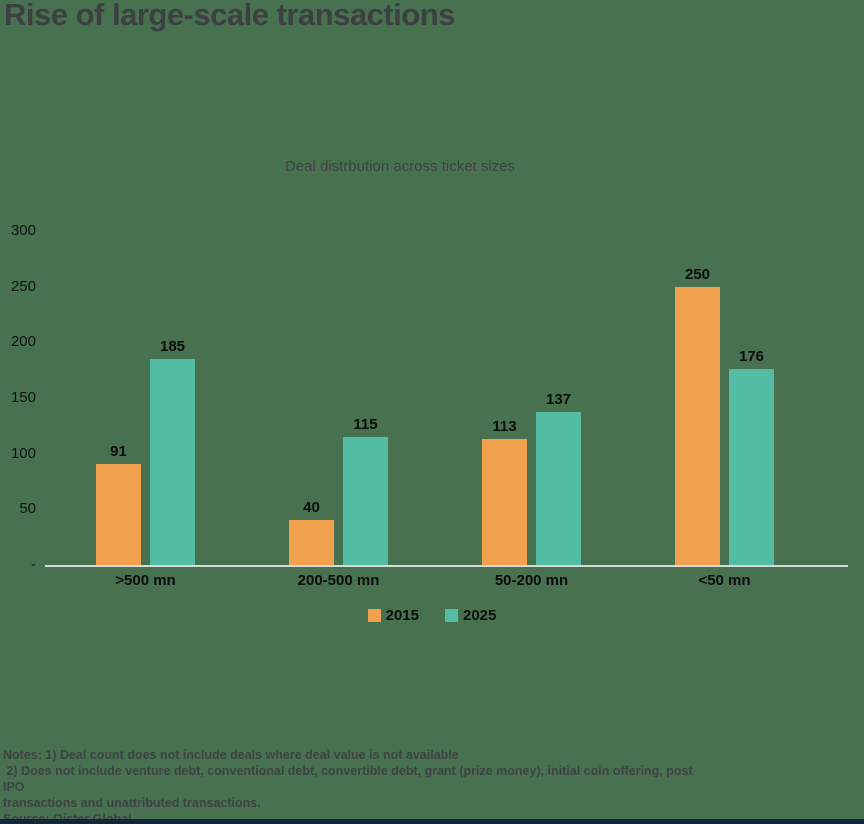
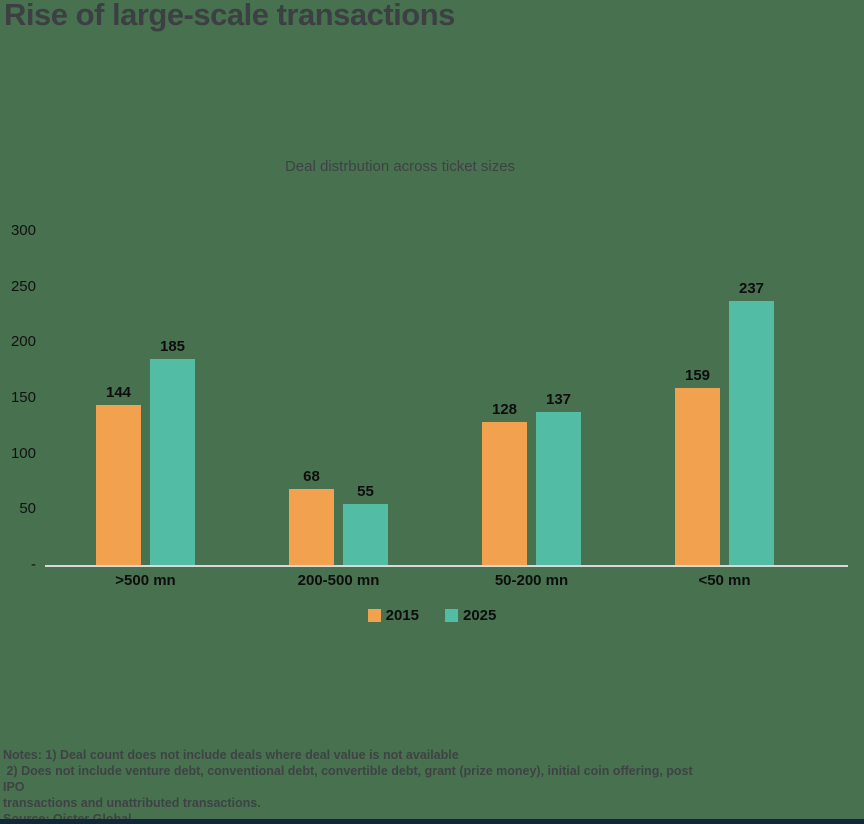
2015/>500 mn: 91 -> 144
2015/200-500 mn: 40 -> 68
2025/200-500 mn: 115 -> 55
2015/50-200 mn: 113 -> 128
2015/<50 mn: 250 -> 159
2025/<50 mn: 176 -> 237
